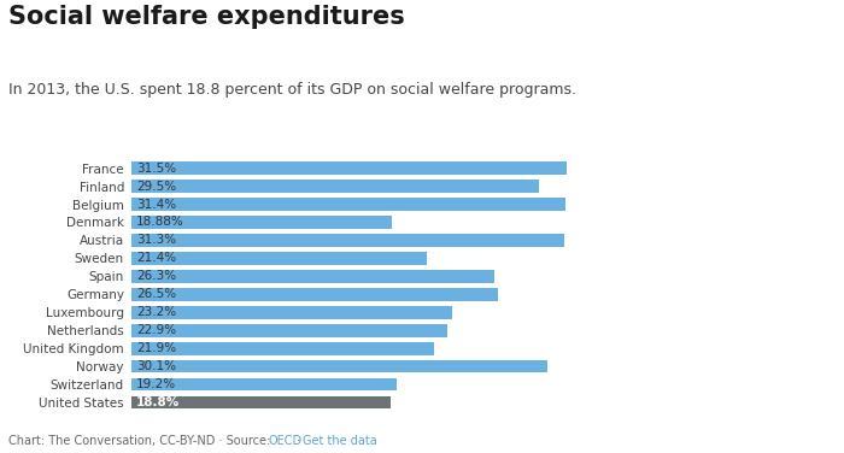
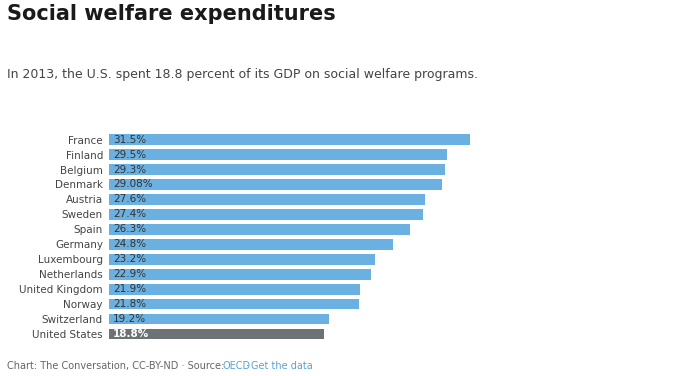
Belgium: 31.4% -> 29.3%
Denmark: 18.88% -> 29.08%
Austria: 31.3% -> 27.6%
Sweden: 21.4% -> 27.4%
Germany: 26.5% -> 24.8%
Norway: 30.1% -> 21.8%
